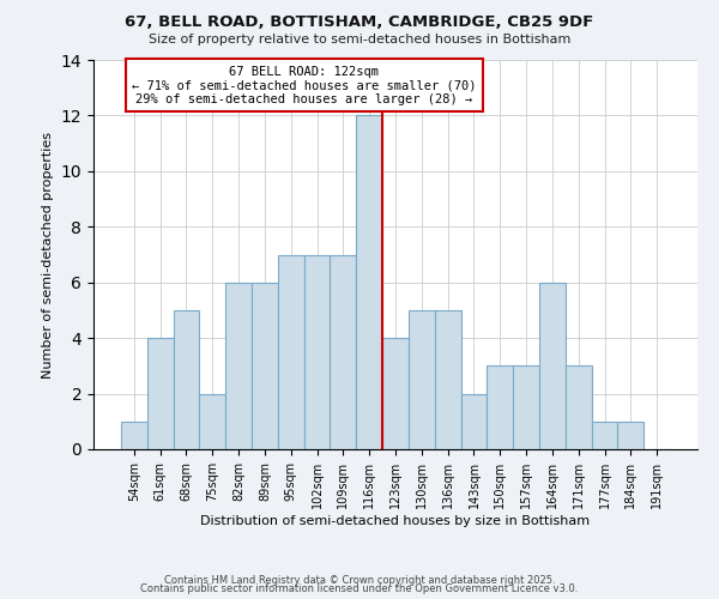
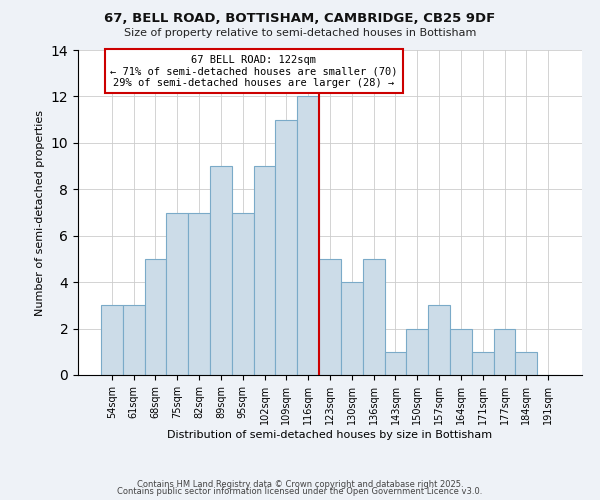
54sqm: 1 -> 3
61sqm: 4 -> 3
75sqm: 2 -> 7
82sqm: 6 -> 7
89sqm: 6 -> 9
102sqm: 7 -> 9
109sqm: 7 -> 11
123sqm: 4 -> 5
130sqm: 5 -> 4
143sqm: 2 -> 1
150sqm: 3 -> 2
164sqm: 6 -> 2
171sqm: 3 -> 1
177sqm: 1 -> 2
